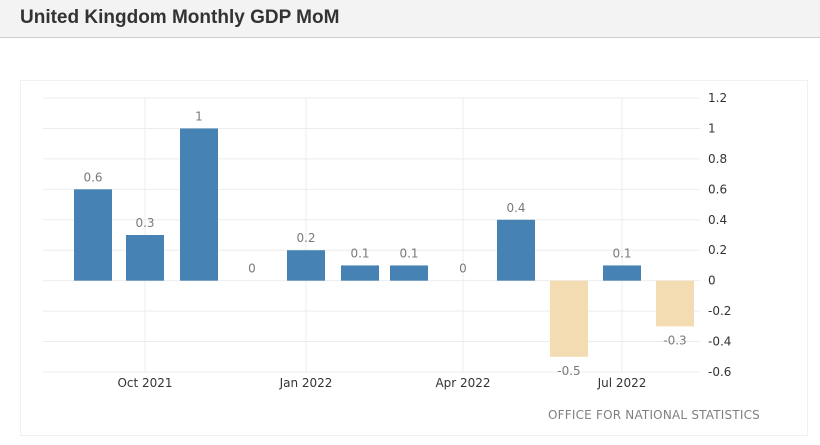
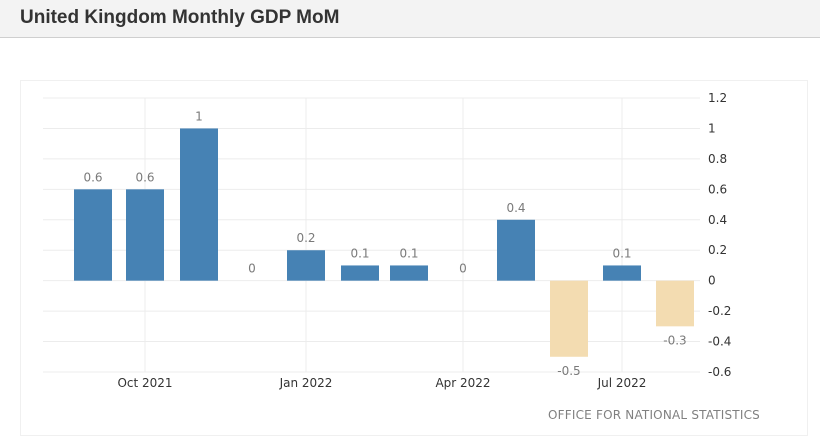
Oct 2021: 0.3 -> 0.6
